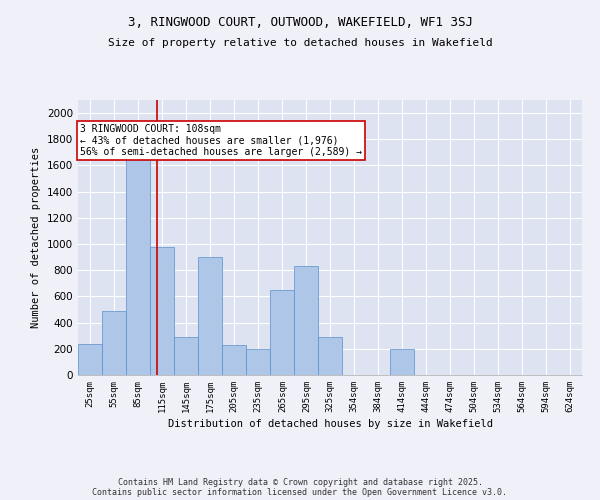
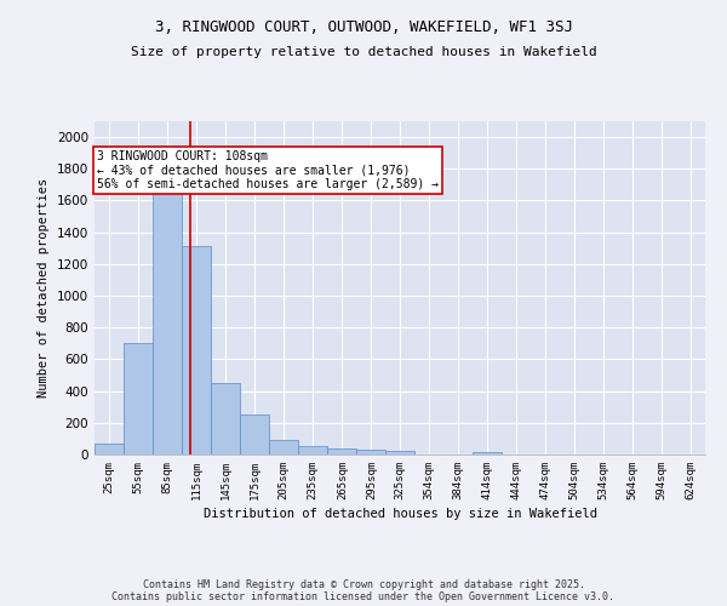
25sqm: 240 -> 60
55sqm: 490 -> 700
115sqm: 980 -> 1310
145sqm: 290 -> 450
175sqm: 900 -> 260
205sqm: 230 -> 90
235sqm: 200 -> 60
265sqm: 650 -> 40
295sqm: 830 -> 30
325sqm: 290 -> 20
414sqm: 200 -> 20
